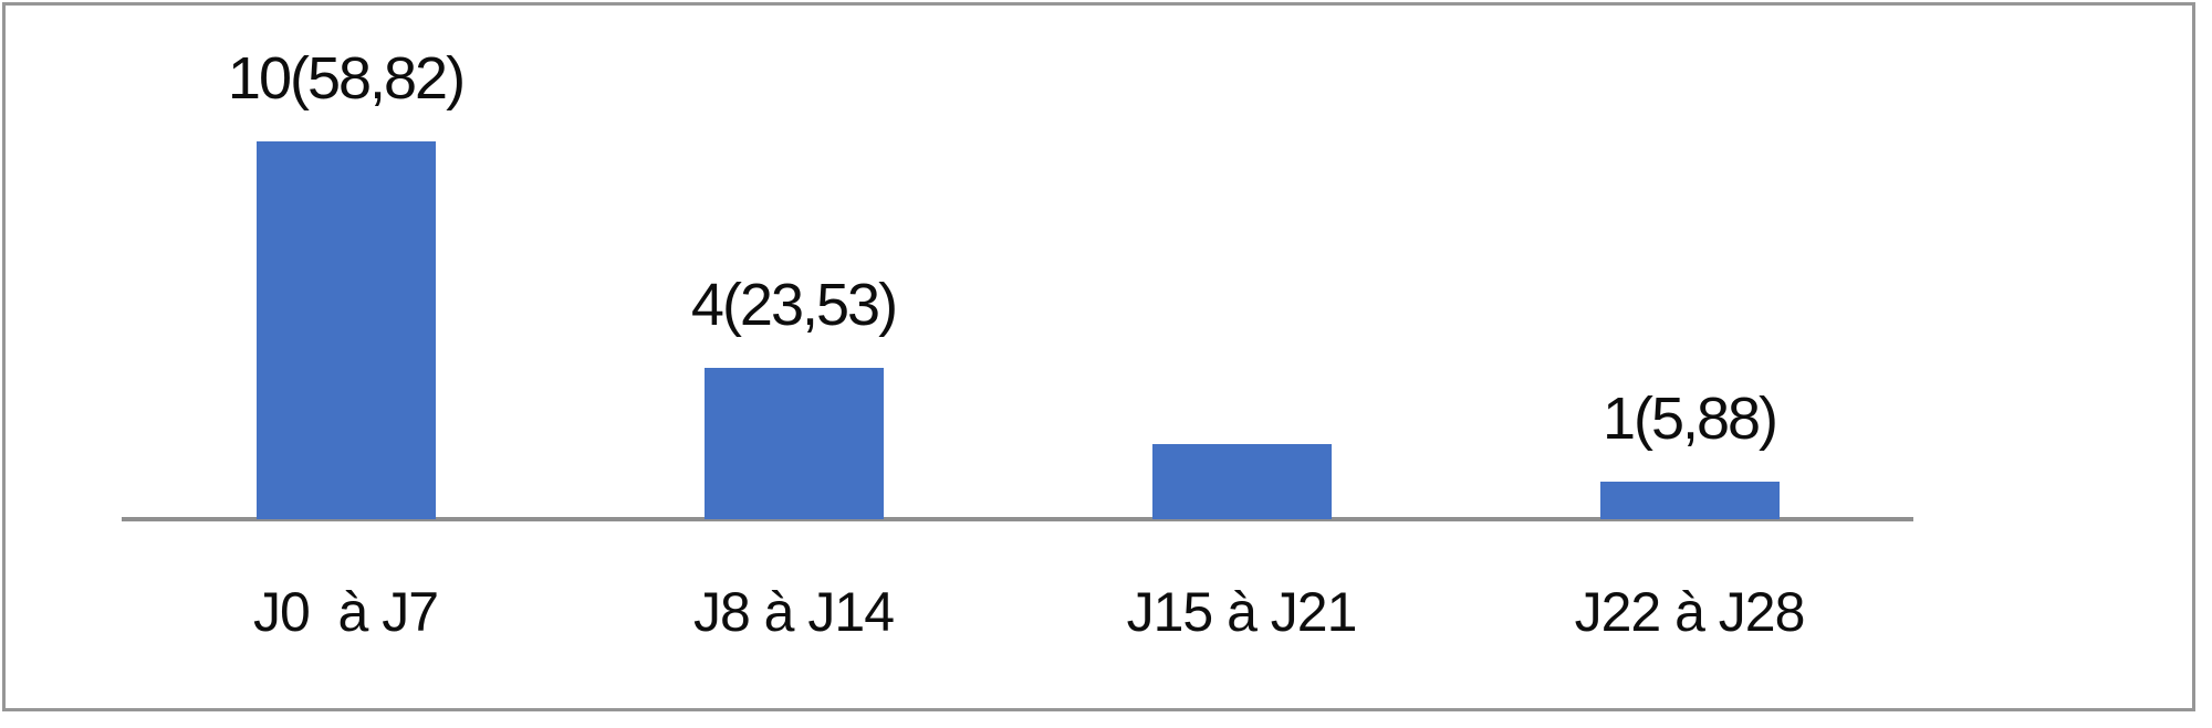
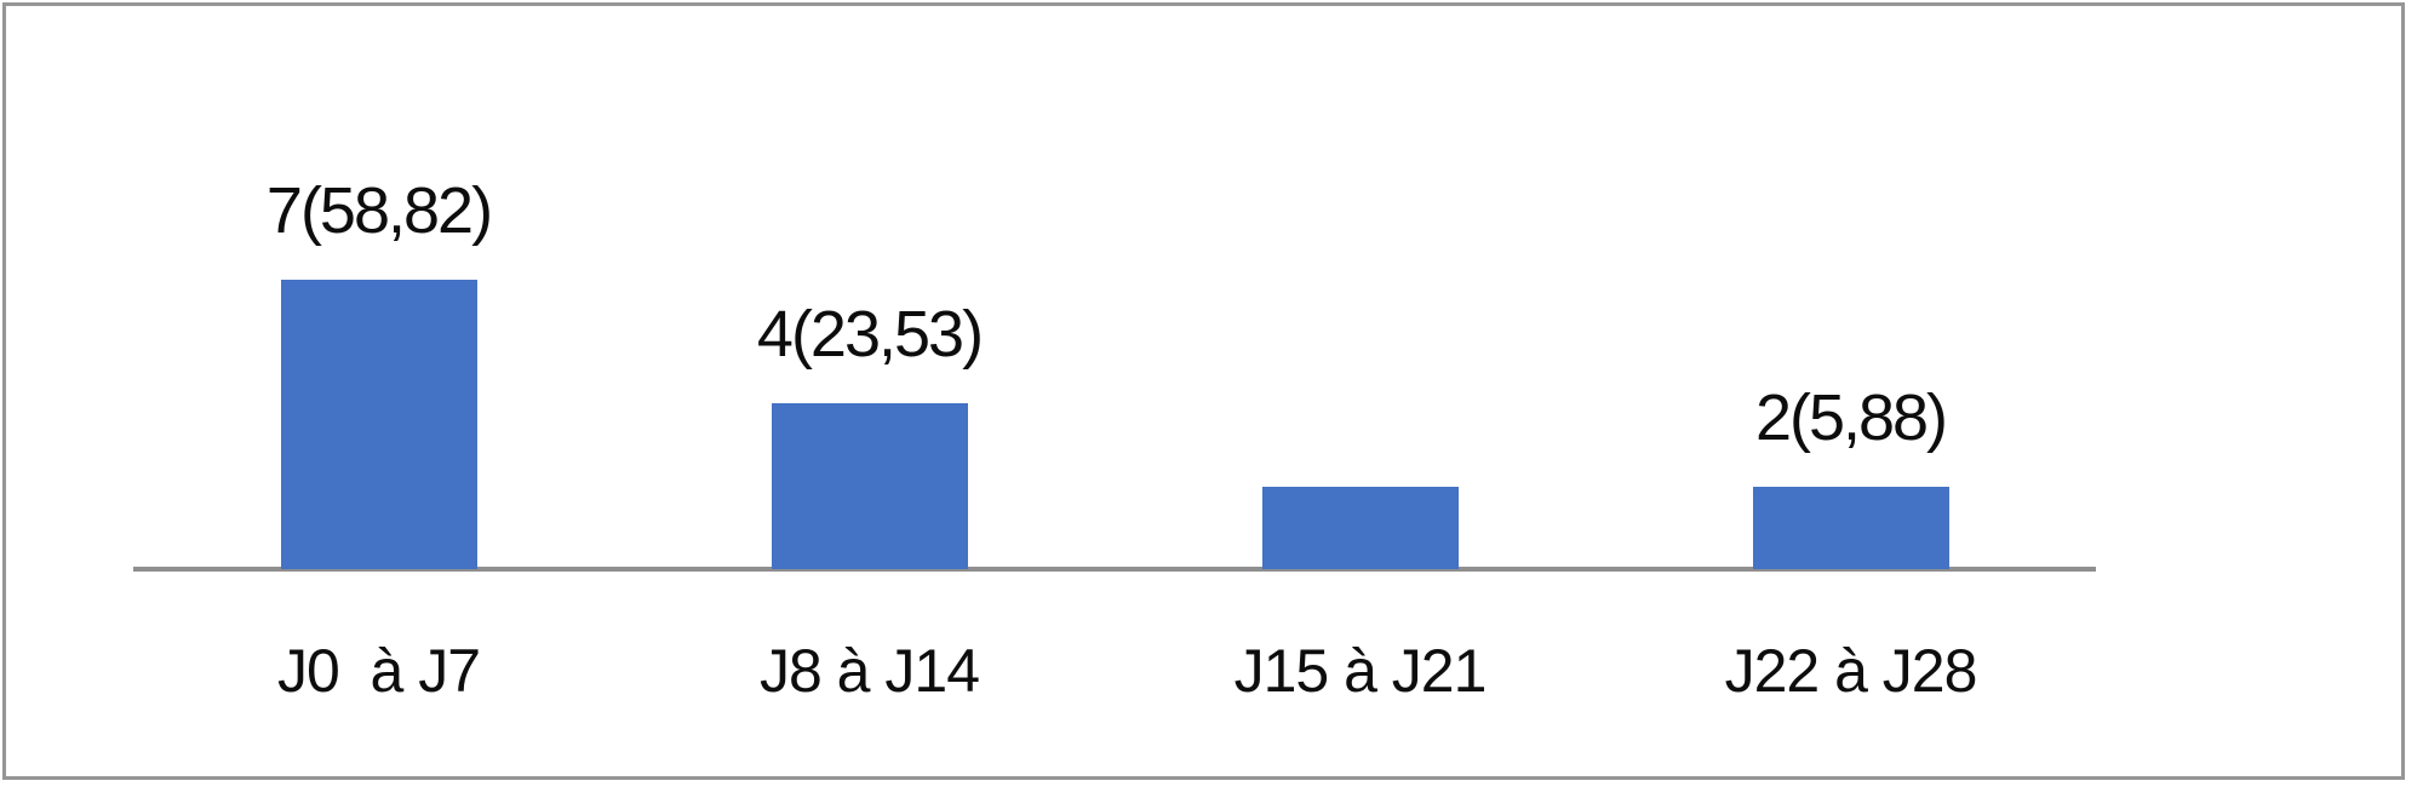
J0 à J7: 10 -> 7
J22 à J28: 1 -> 2
